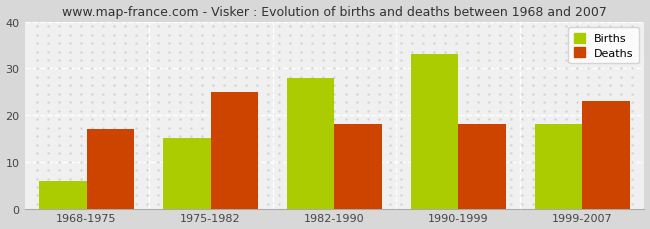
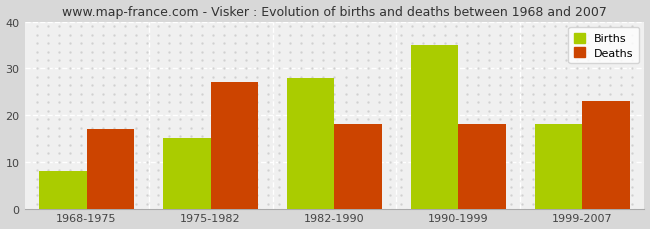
Births/1968-1975: 6 -> 8
Deaths/1975-1982: 25 -> 27
Births/1990-1999: 33 -> 35
